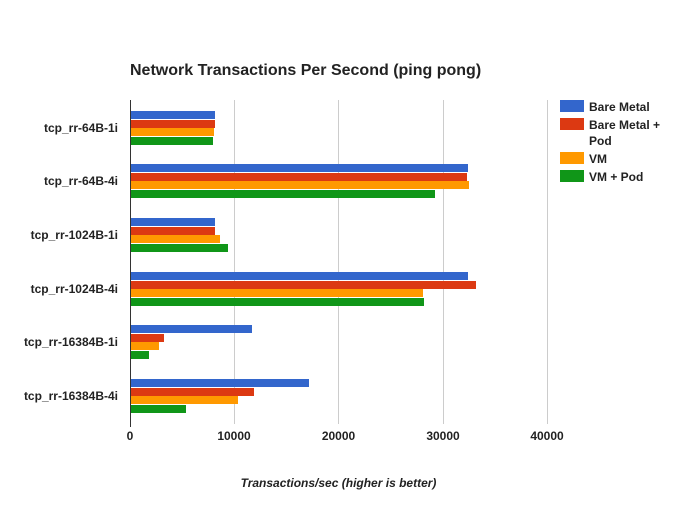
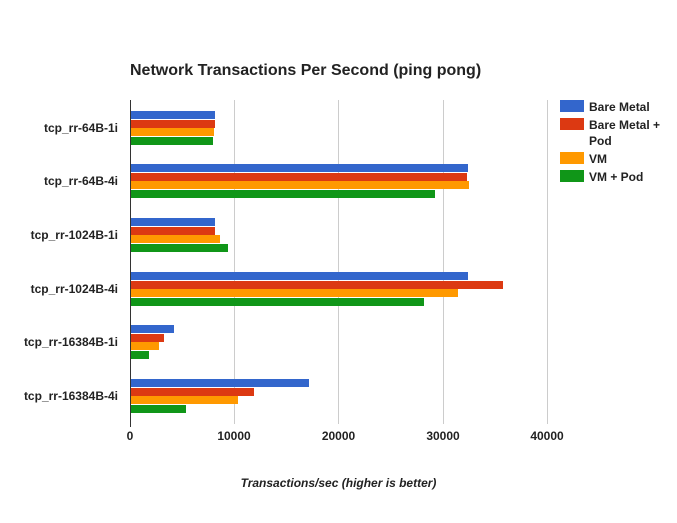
Bare Metal + Pod/tcp_rr-1024B-4i: 33100 -> 35600
VM/tcp_rr-1024B-4i: 28000 -> 31400
Bare Metal/tcp_rr-16384B-1i: 11600 -> 4100
